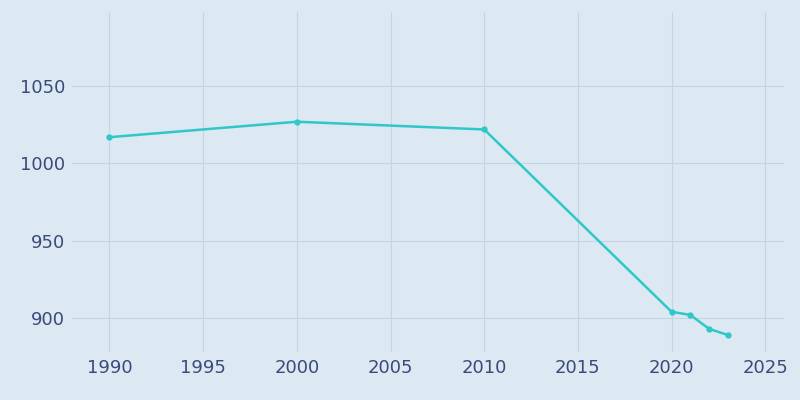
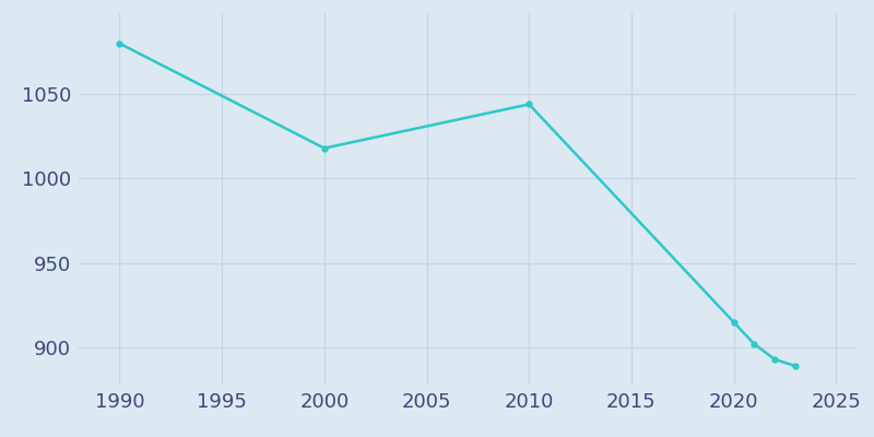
1990: 1017 -> 1080
2000: 1027 -> 1018
2010: 1022 -> 1044
2020: 904 -> 915
